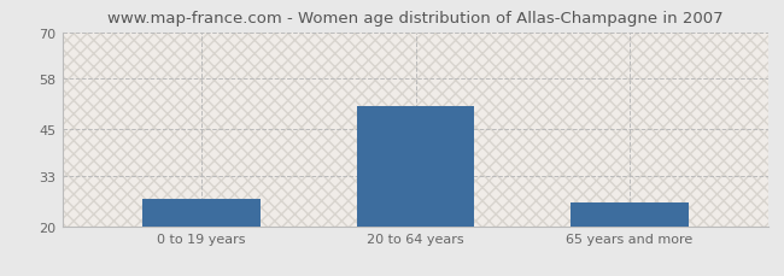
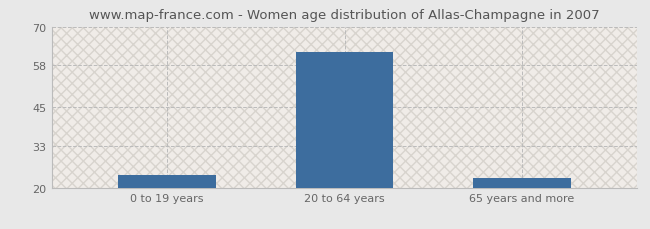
0 to 19 years: 27 -> 24
20 to 64 years: 51 -> 62
65 years and more: 26 -> 23
